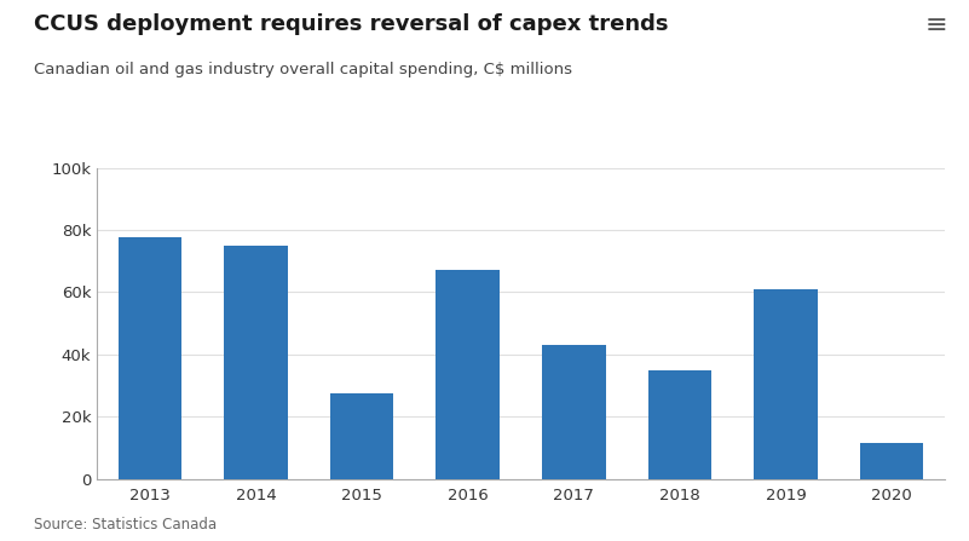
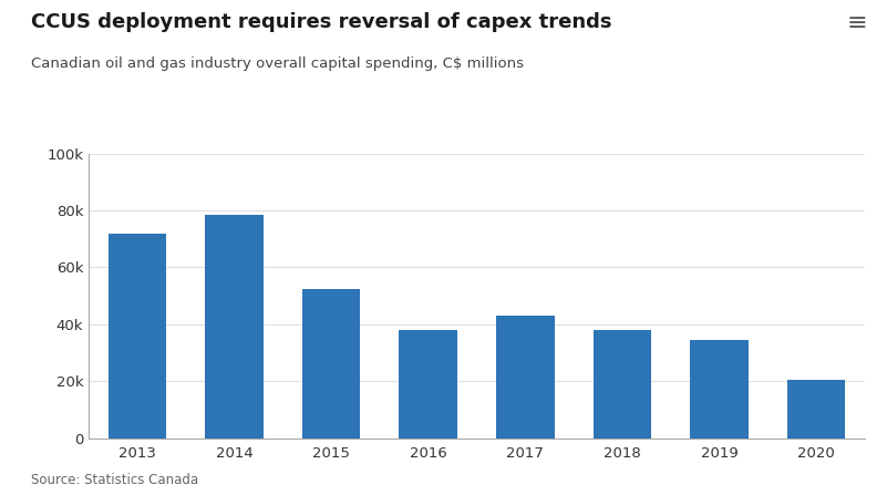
2013: 77.5k -> 72.0k
2014: 75.0k -> 78.5k
2015: 27.5k -> 52.5k
2016: 67.0k -> 38.0k
2018: 35.0k -> 38.0k
2019: 61.0k -> 34.5k
2020: 11.5k -> 20.5k
